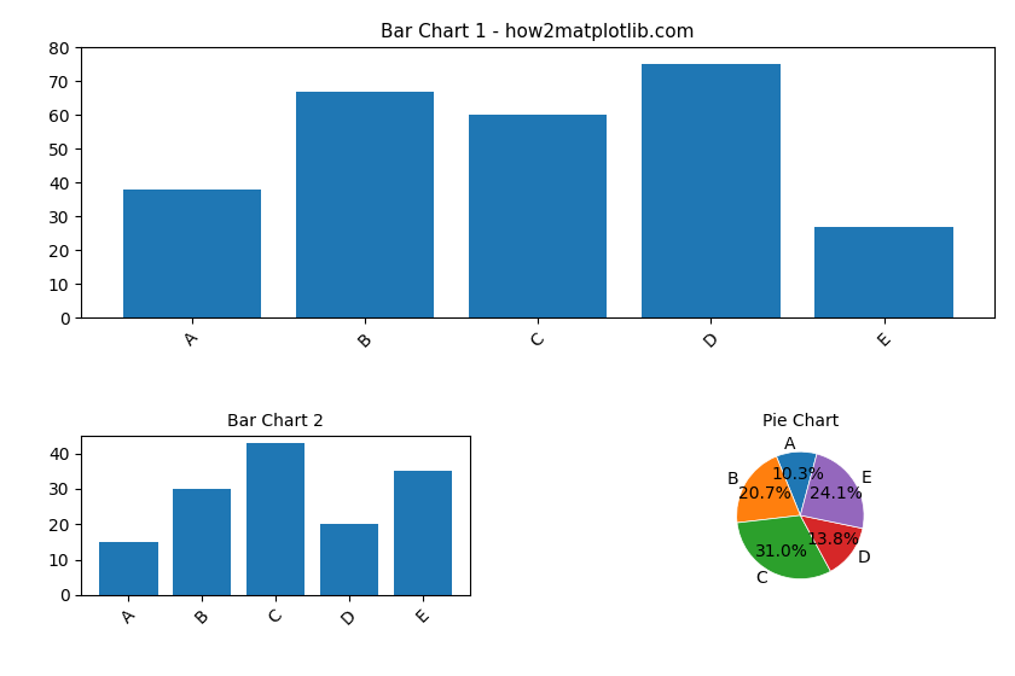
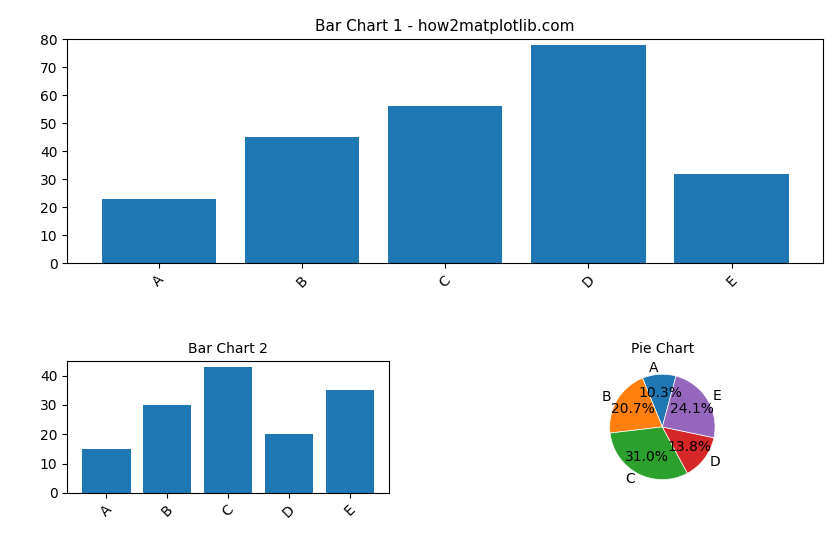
Bar Chart 1 - how2matplotlib.com/A: 38 -> 23
Bar Chart 1 - how2matplotlib.com/B: 67 -> 45
Bar Chart 1 - how2matplotlib.com/C: 60 -> 56
Bar Chart 1 - how2matplotlib.com/D: 75 -> 78
Bar Chart 1 - how2matplotlib.com/E: 27 -> 32
